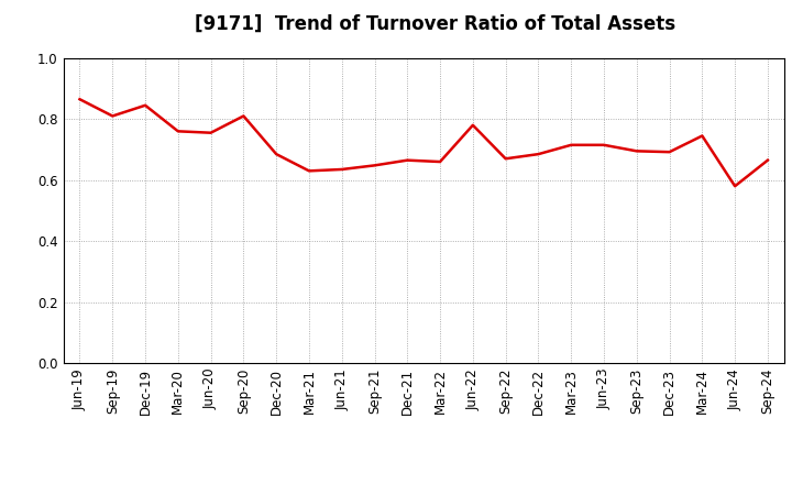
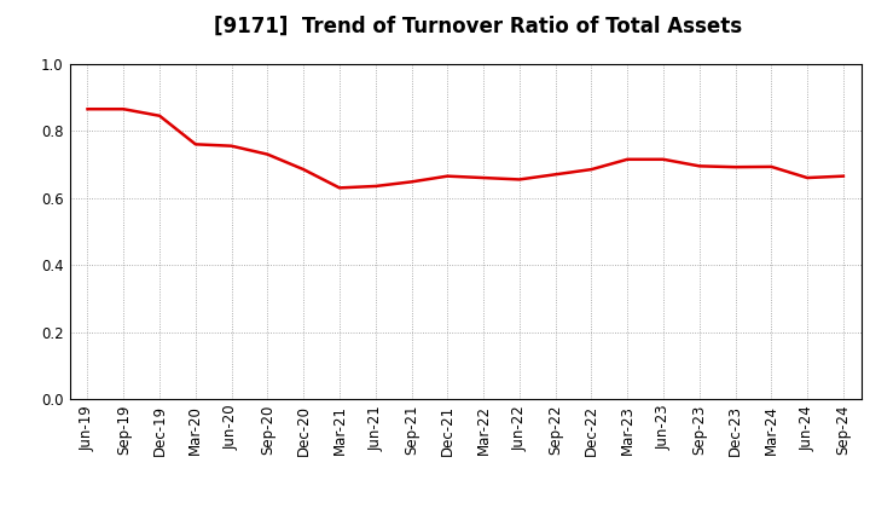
Sep-19: 0.810 -> 0.865
Sep-20: 0.810 -> 0.730
Jun-22: 0.780 -> 0.655
Mar-24: 0.745 -> 0.693
Jun-24: 0.580 -> 0.660
